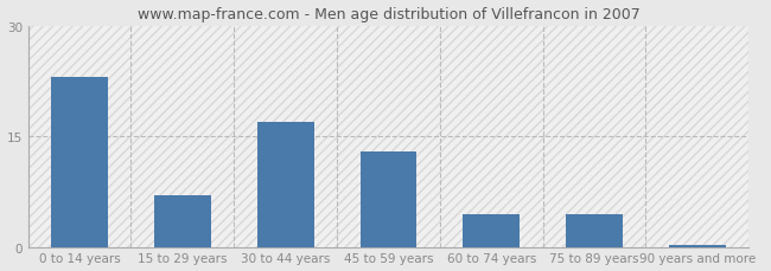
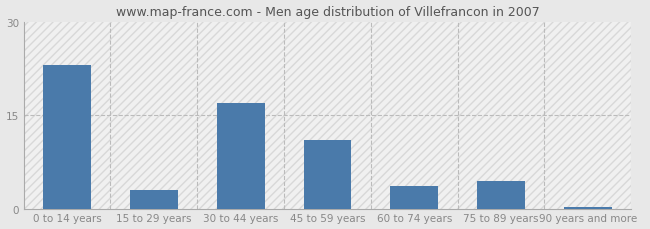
15 to 29 years: 7.0 -> 3.0
45 to 59 years: 13.0 -> 11.0
60 to 74 years: 4.5 -> 3.6
